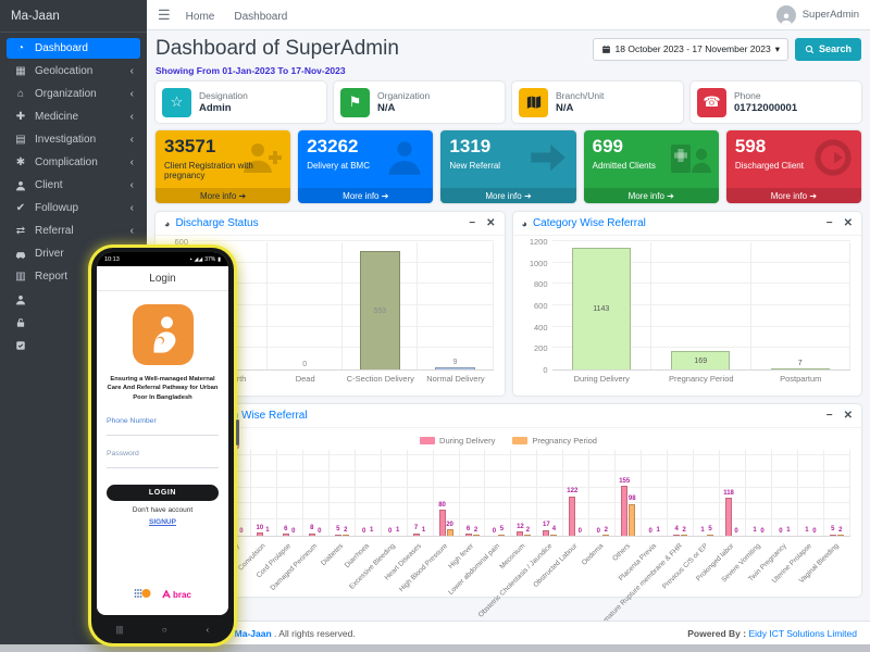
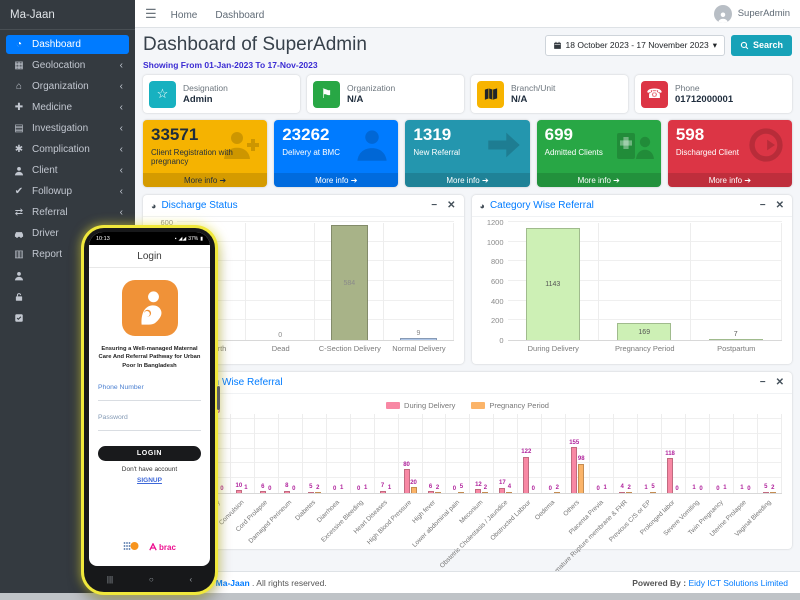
Discharge Status/C-Section Delivery: 553 -> 584
